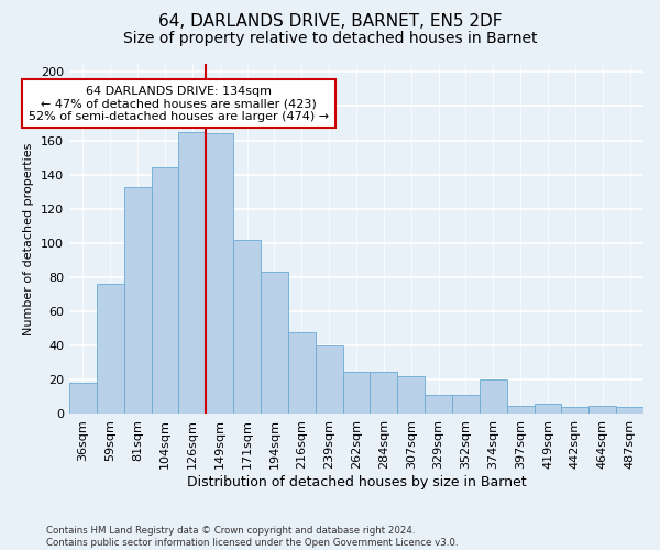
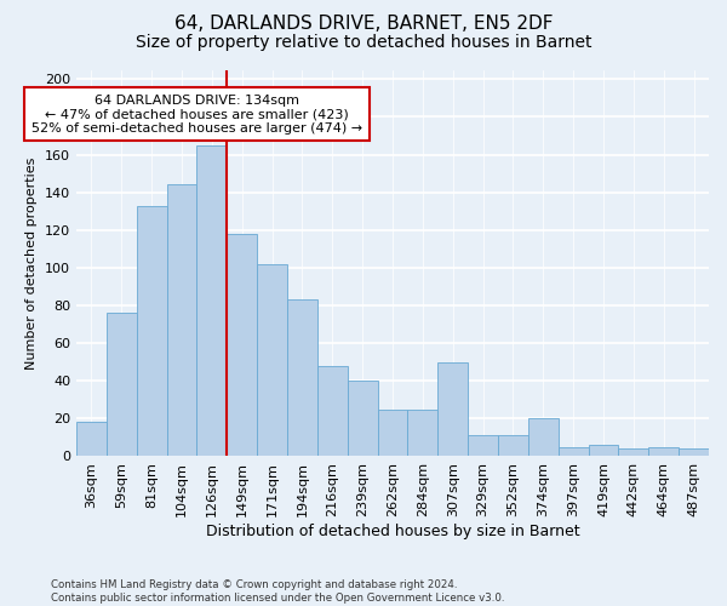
149sqm: 164 -> 118
307sqm: 22 -> 50
